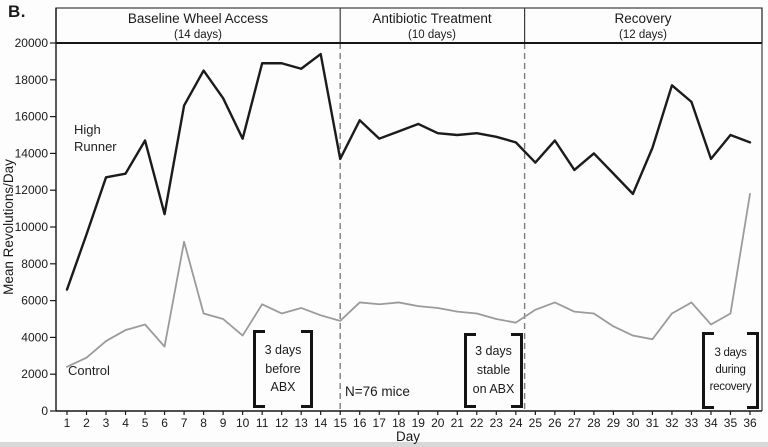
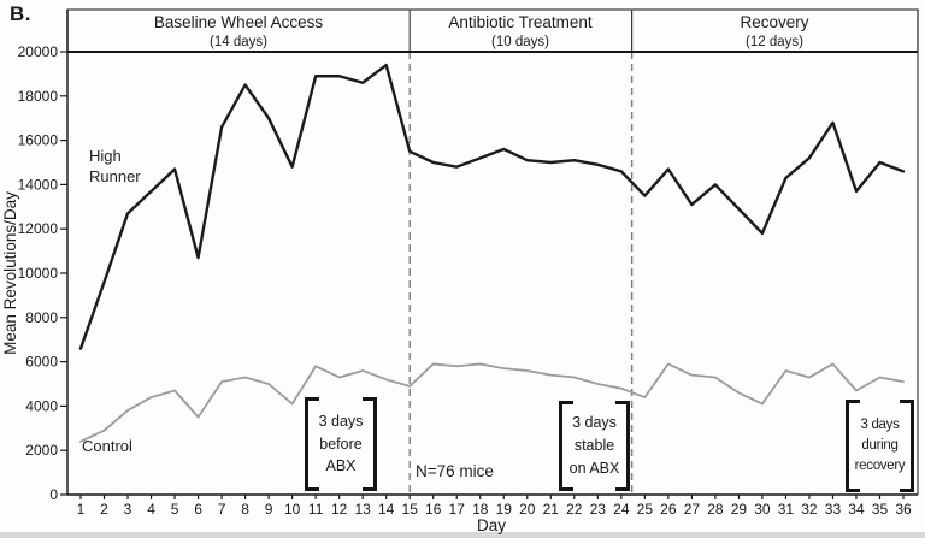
High Runner/4: 12900 -> 13700
Control/7: 9200 -> 5100
High Runner/15: 13700 -> 15500
High Runner/16: 15800 -> 15000
Control/25: 5500 -> 4400
Control/31: 3900 -> 5600
High Runner/32: 17700 -> 15200
Control/36: 11800 -> 5100
